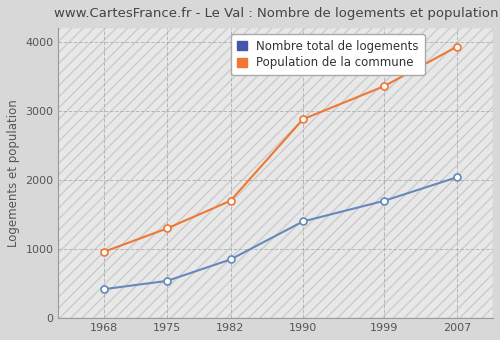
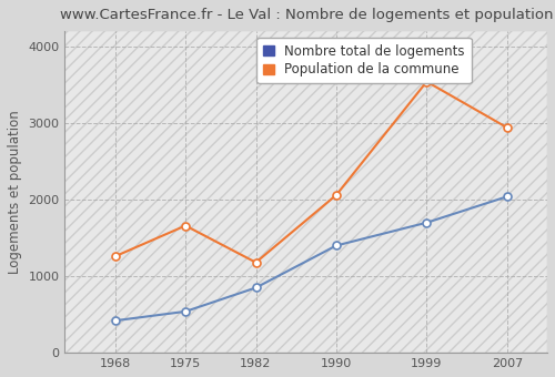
Population de la commune/1968: 960 -> 1260
Population de la commune/1975: 1300 -> 1660
Population de la commune/1982: 1700 -> 1180
Population de la commune/1990: 2880 -> 2060
Population de la commune/1999: 3360 -> 3540
Population de la commune/2007: 3930 -> 2940
